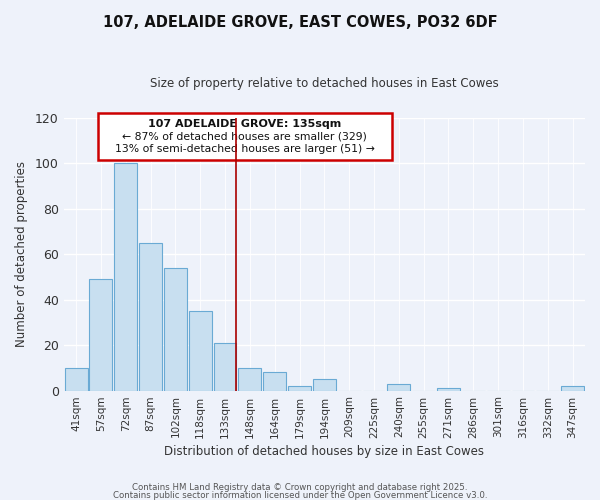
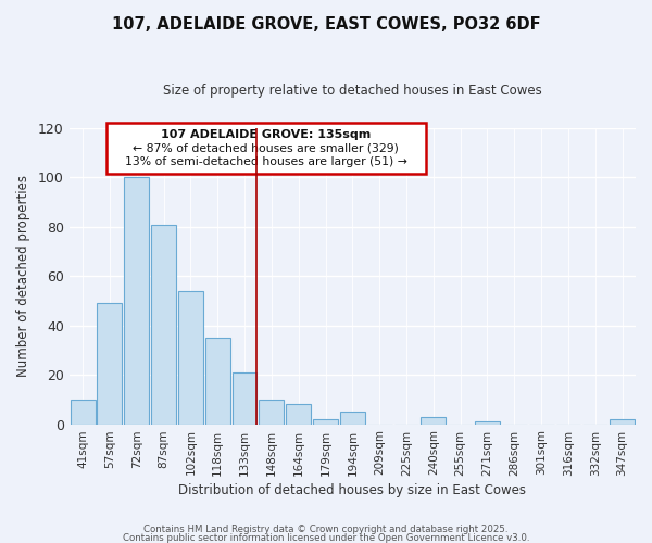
87sqm: 65 -> 81
